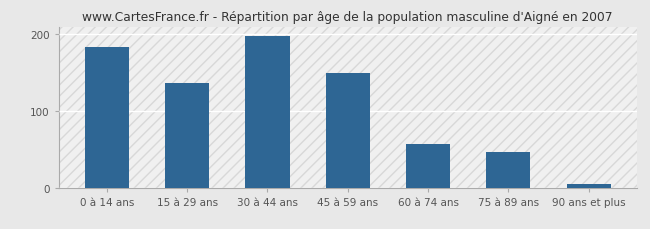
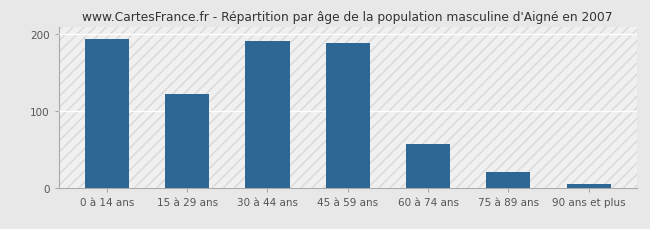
0 à 14 ans: 184 -> 194
15 à 29 ans: 136 -> 122
30 à 44 ans: 198 -> 191
45 à 59 ans: 150 -> 188
75 à 89 ans: 46 -> 20
